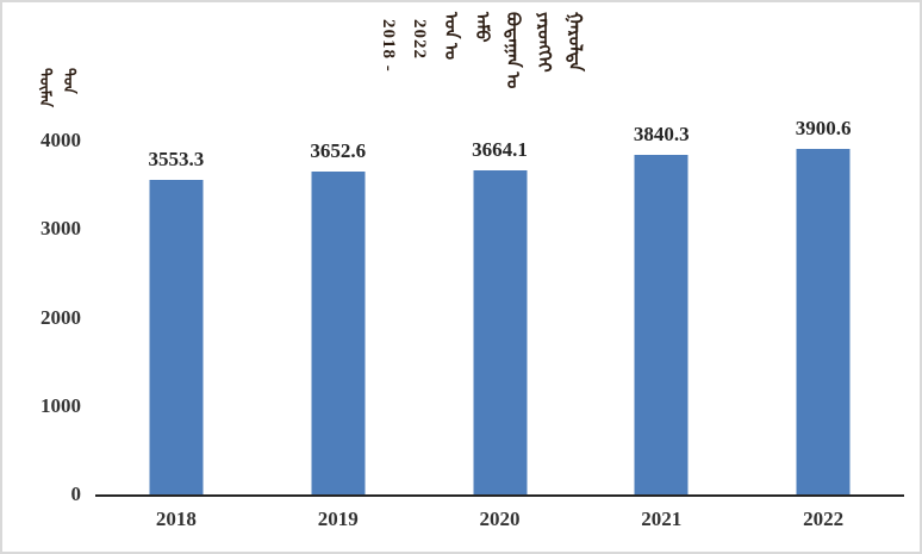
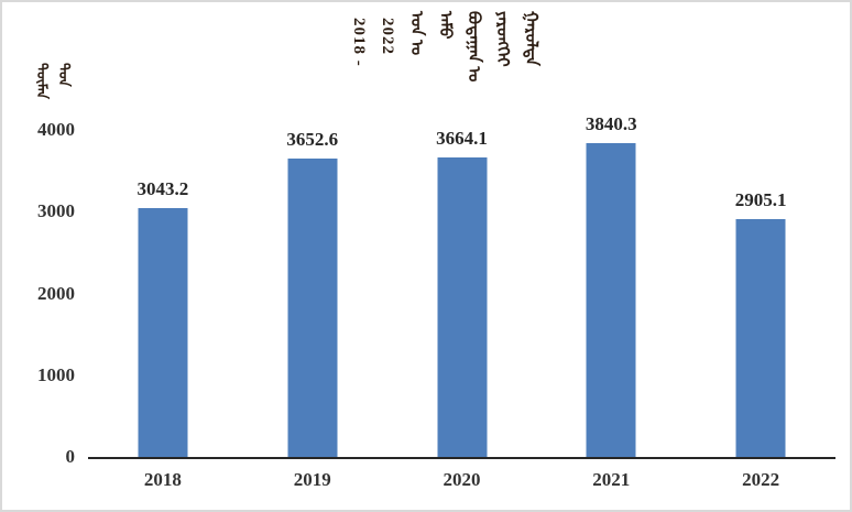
2018: 3553.3 -> 3043.2
2022: 3900.6 -> 2905.1
